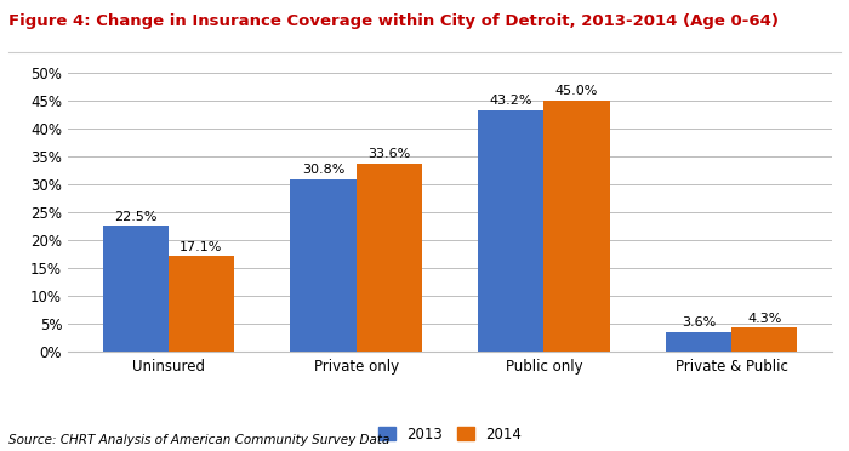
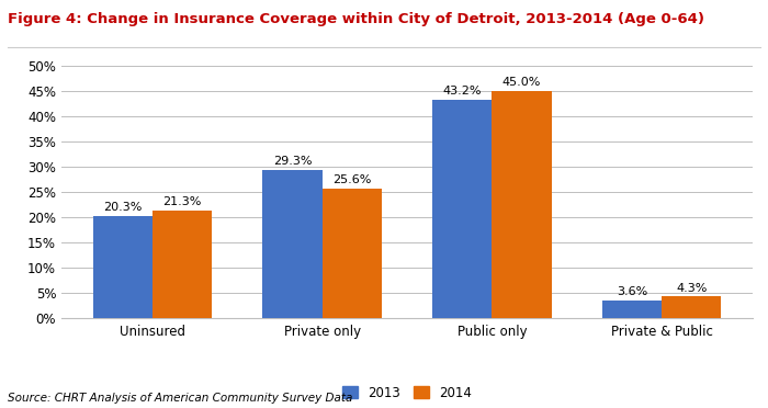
2013/Uninsured: 22.5% -> 20.3%
2014/Uninsured: 17.1% -> 21.3%
2013/Private only: 30.8% -> 29.3%
2014/Private only: 33.6% -> 25.6%
